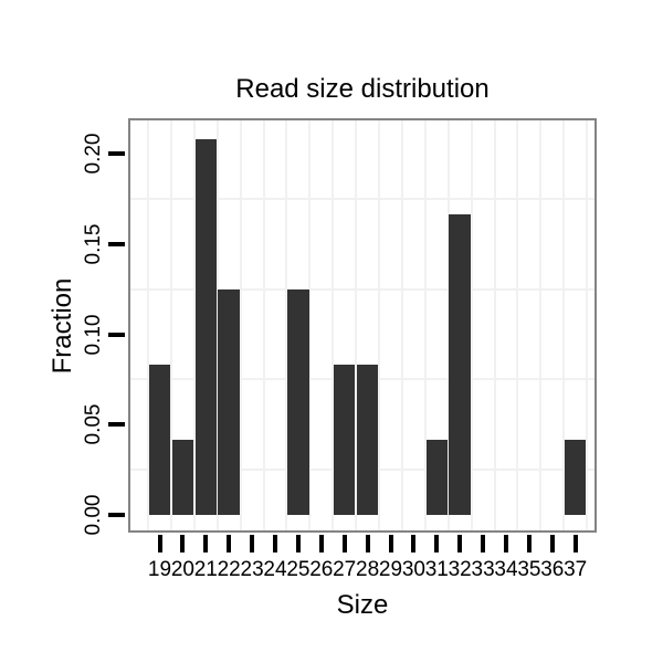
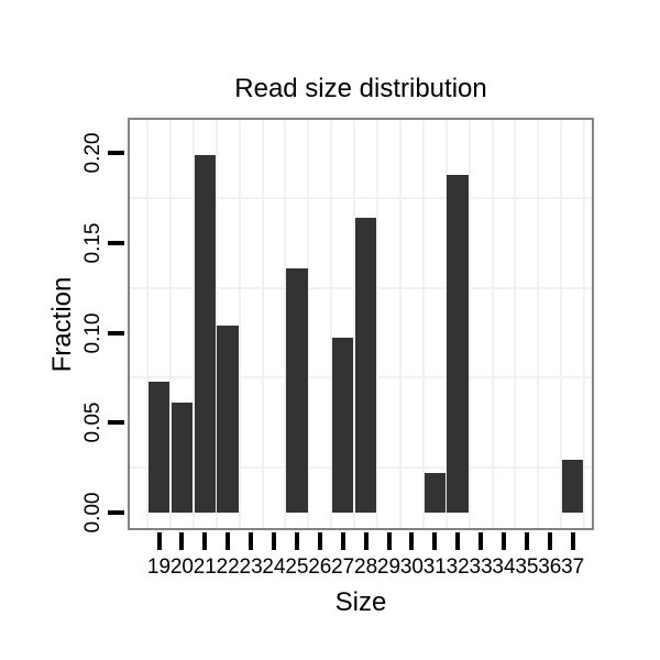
19: 0.083 -> 0.073
20: 0.042 -> 0.061
21: 0.208 -> 0.199
22: 0.125 -> 0.104
25: 0.125 -> 0.136
27: 0.083 -> 0.097
28: 0.083 -> 0.164
31: 0.042 -> 0.022
32: 0.167 -> 0.188
37: 0.042 -> 0.029
